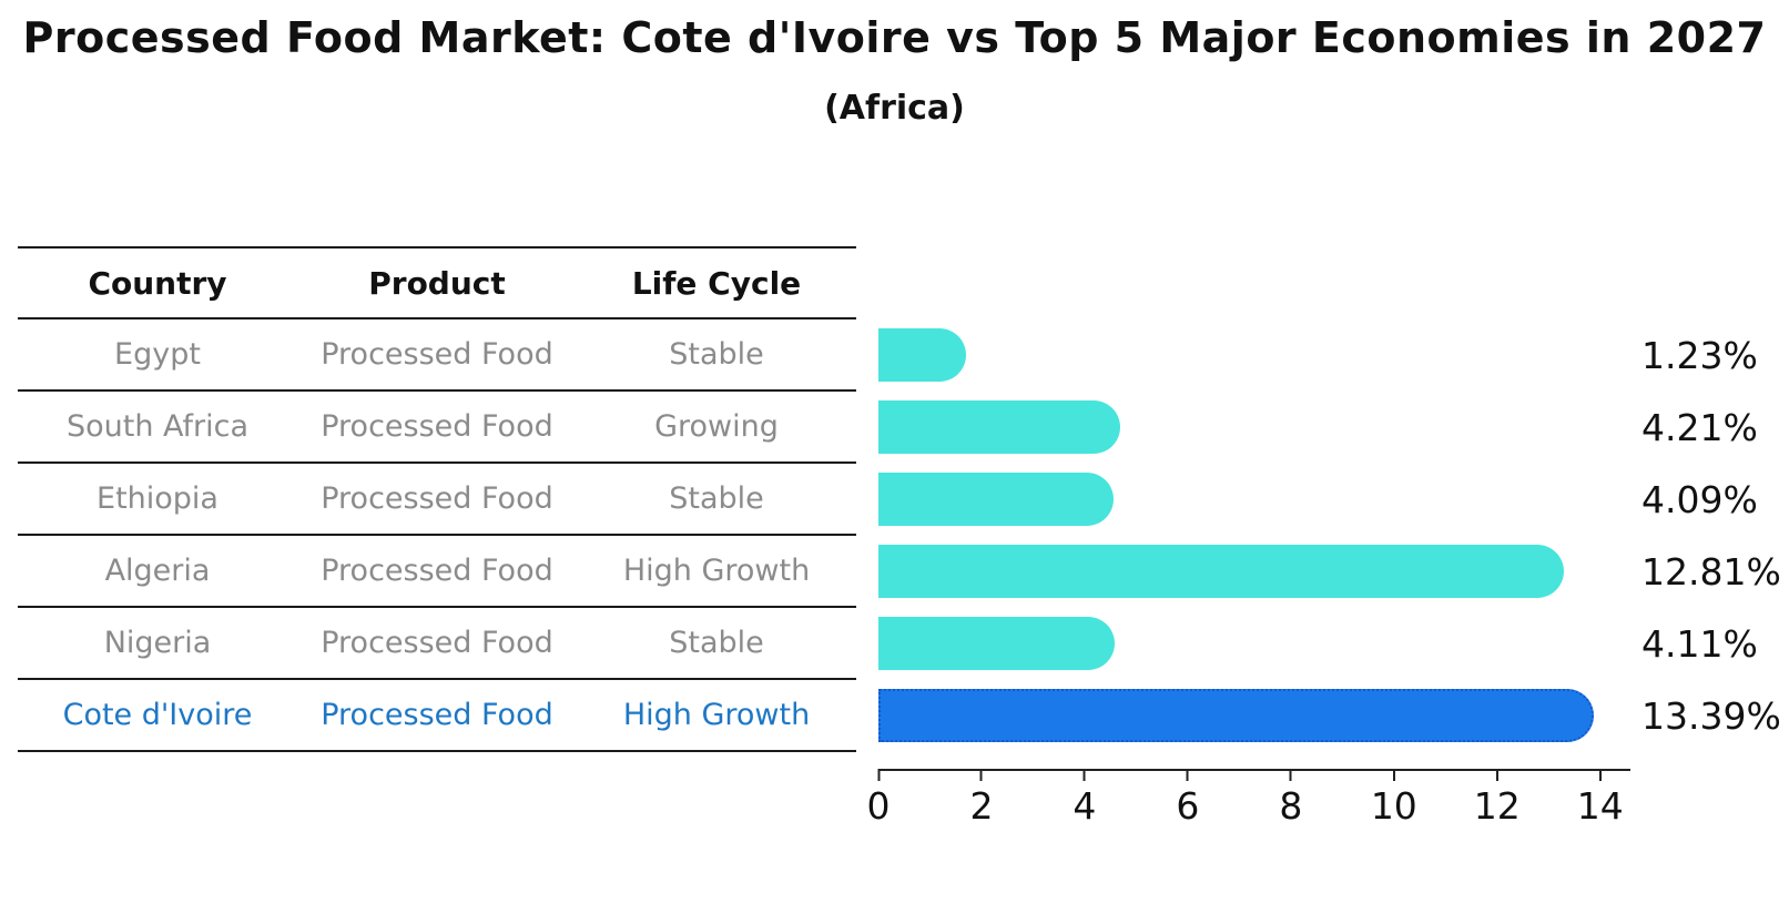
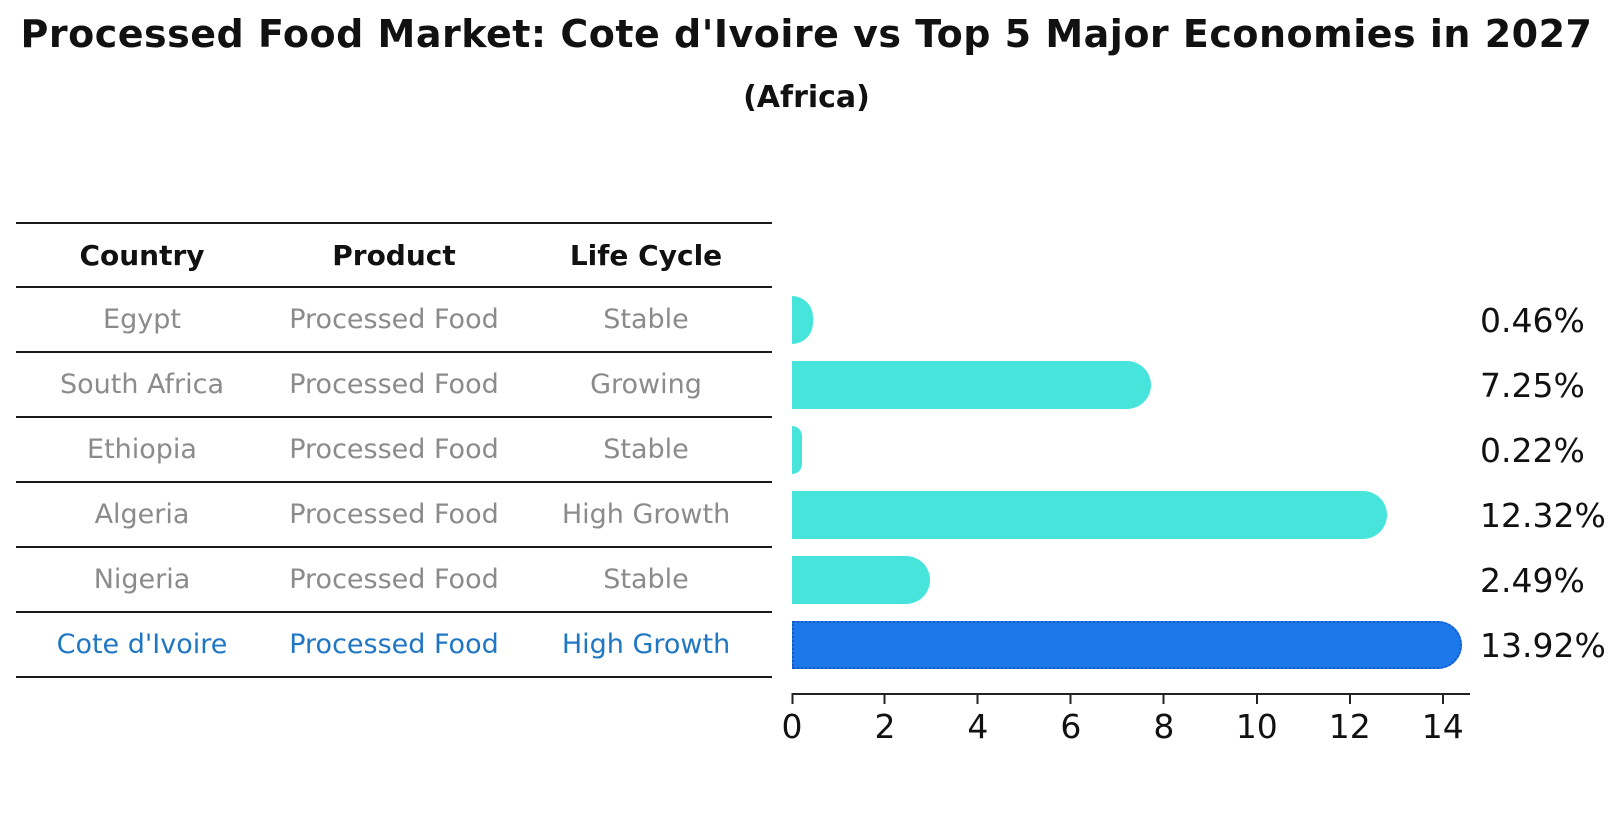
Egypt: 1.23% -> 0.46%
South Africa: 4.21% -> 7.25%
Ethiopia: 4.09% -> 0.22%
Algeria: 12.81% -> 12.32%
Nigeria: 4.11% -> 2.49%
Cote d'Ivoire: 13.39% -> 13.92%
